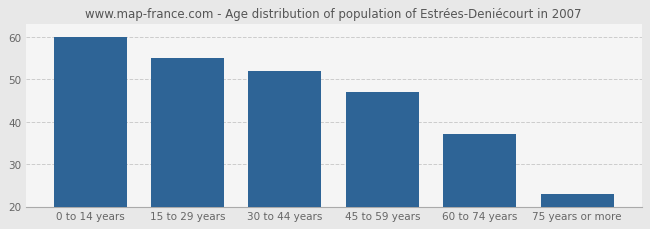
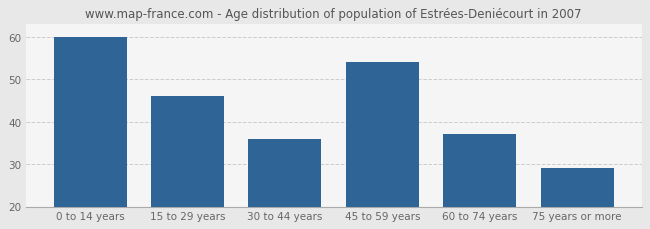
15 to 29 years: 55 -> 46
30 to 44 years: 52 -> 36
45 to 59 years: 47 -> 54
75 years or more: 23 -> 29
